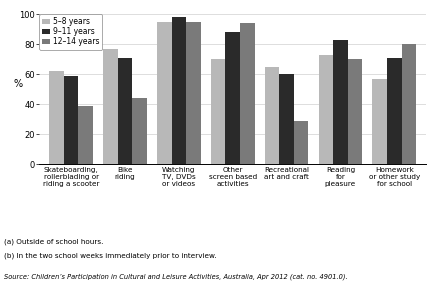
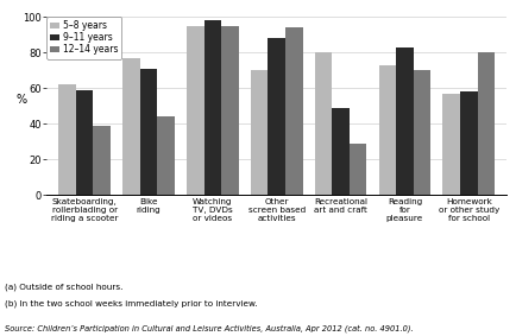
5–8 years/Recreational art and craft: 65 -> 80
9–11 years/Recreational art and craft: 60 -> 49
9–11 years/Homework or other study for school: 71 -> 58
